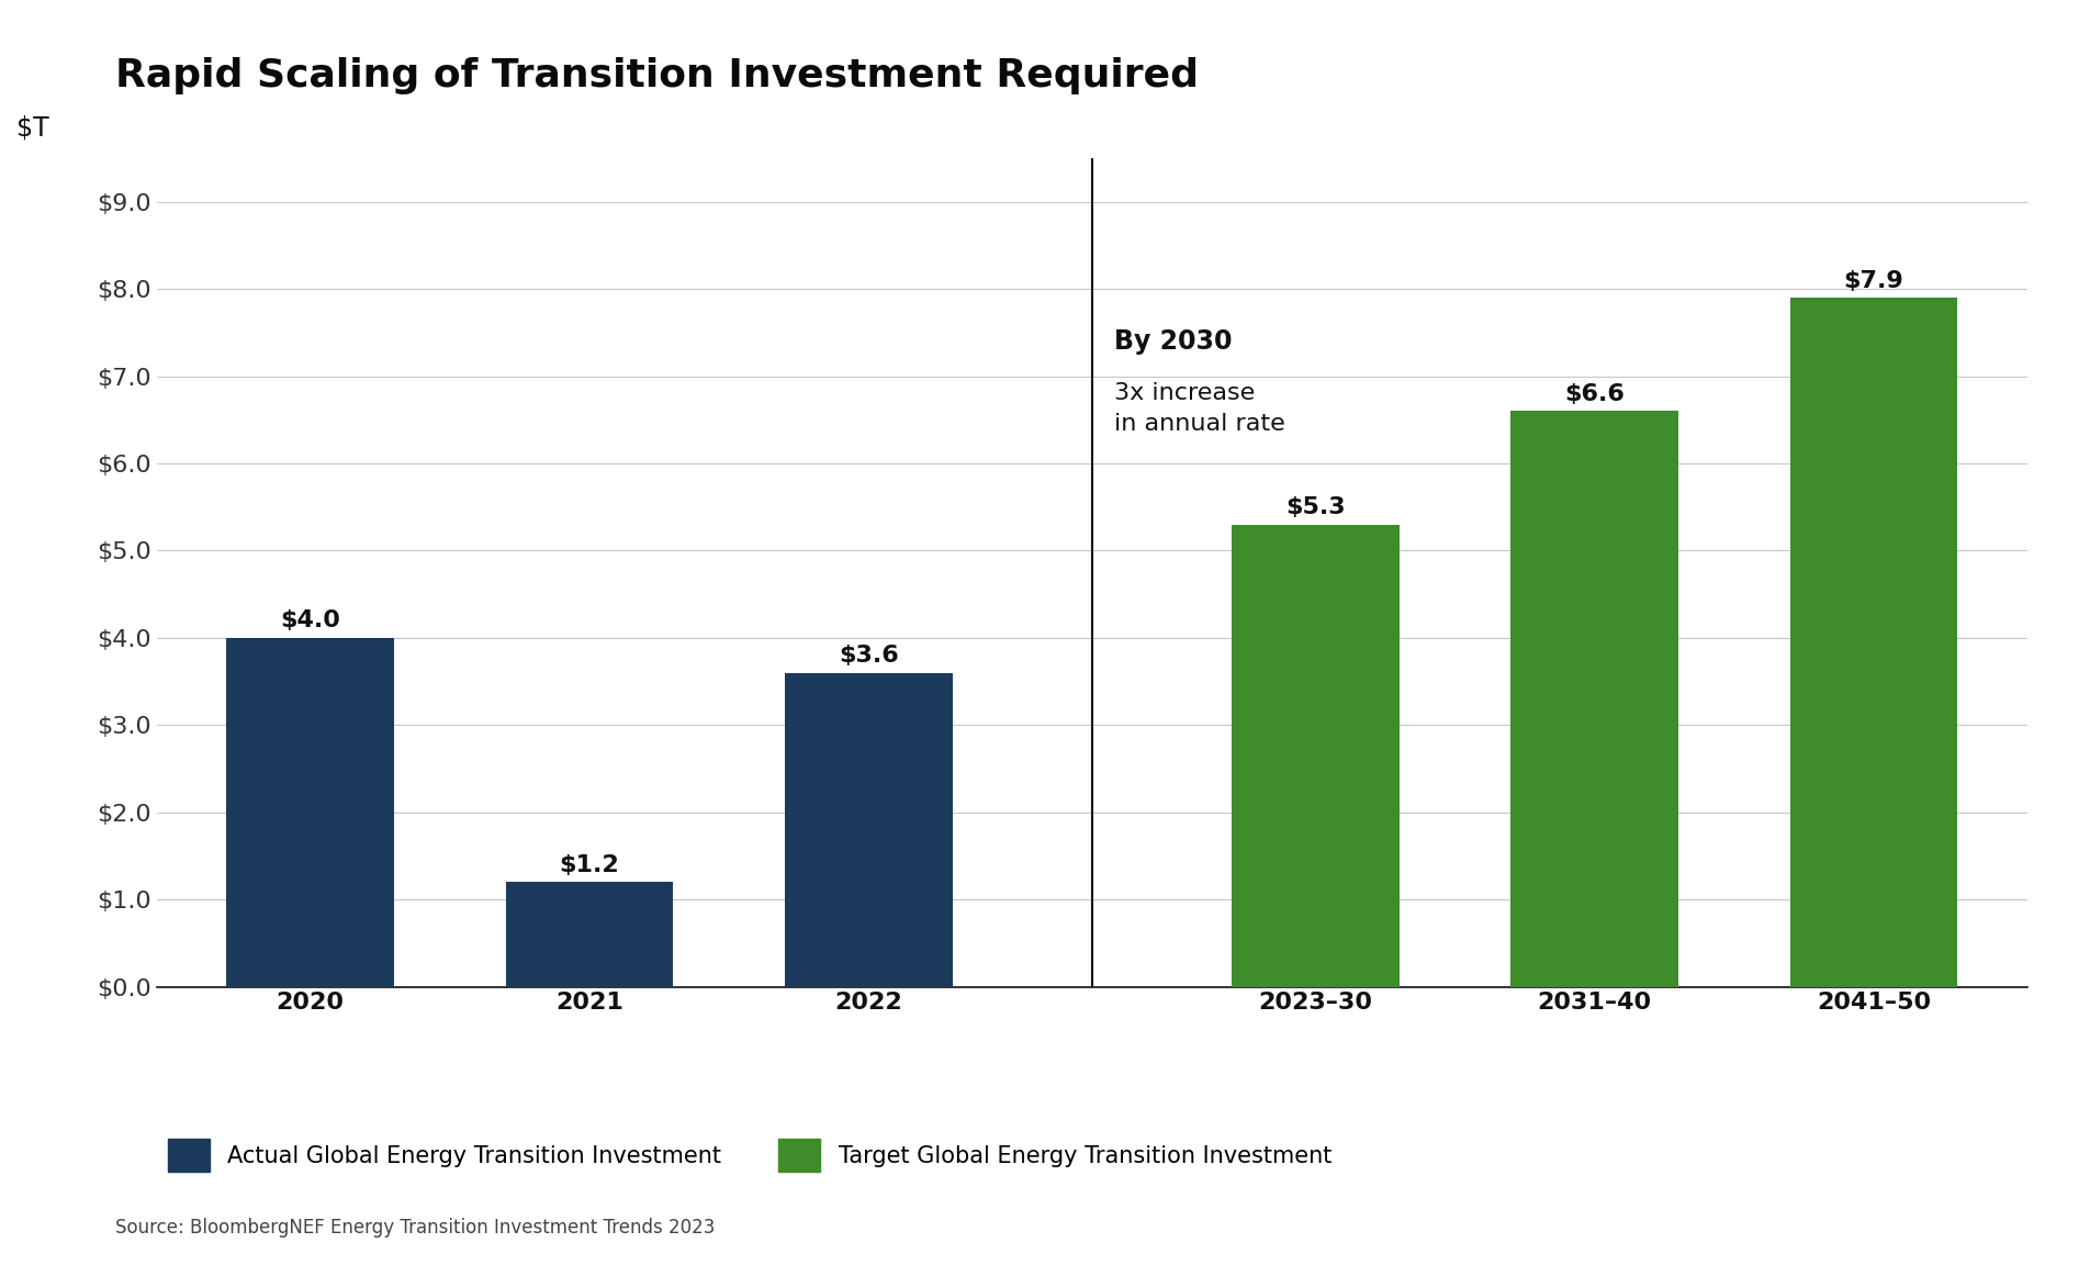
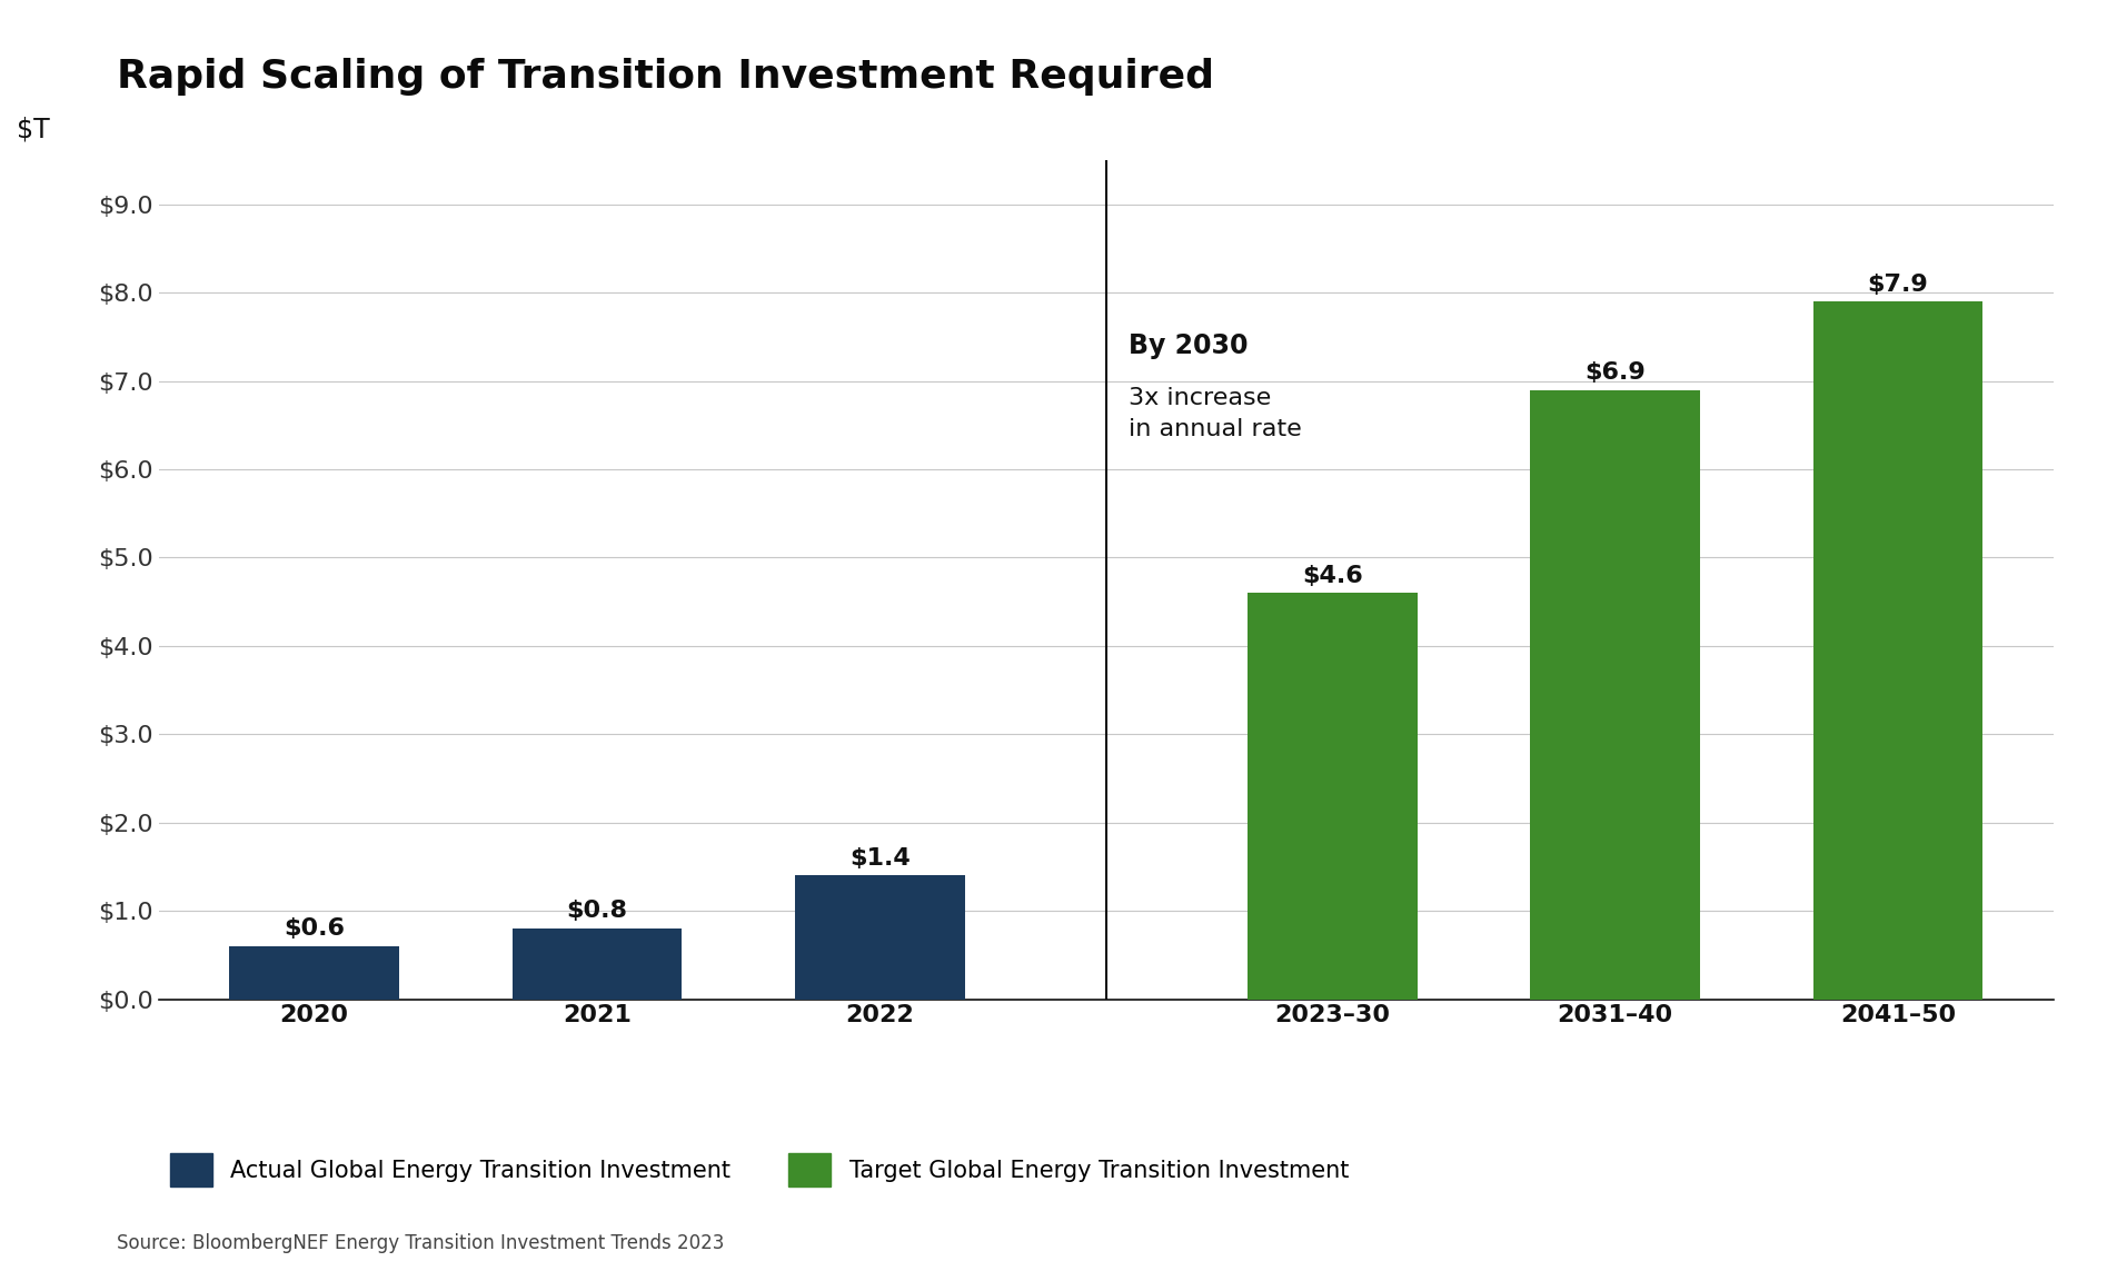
2020: $4.0 -> $0.6
2021: $1.2 -> $0.8
2022: $3.6 -> $1.4
2023–30: $5.3 -> $4.6
2031–40: $6.6 -> $6.9
